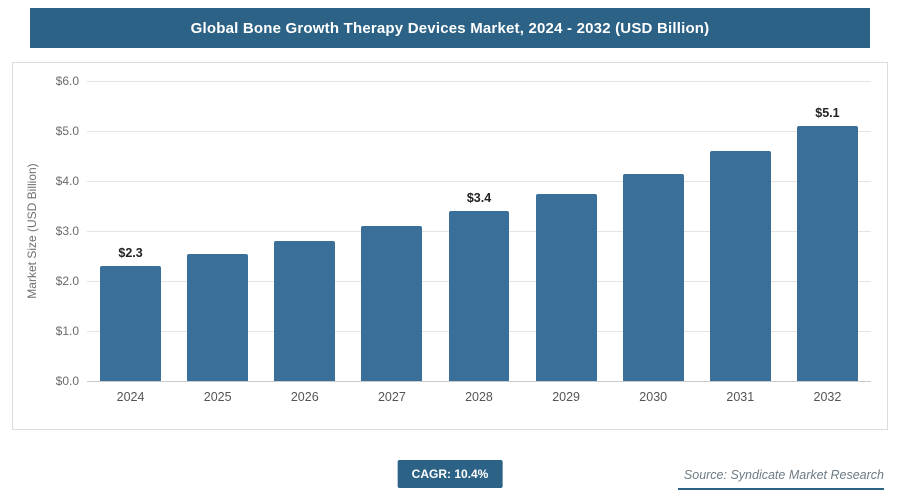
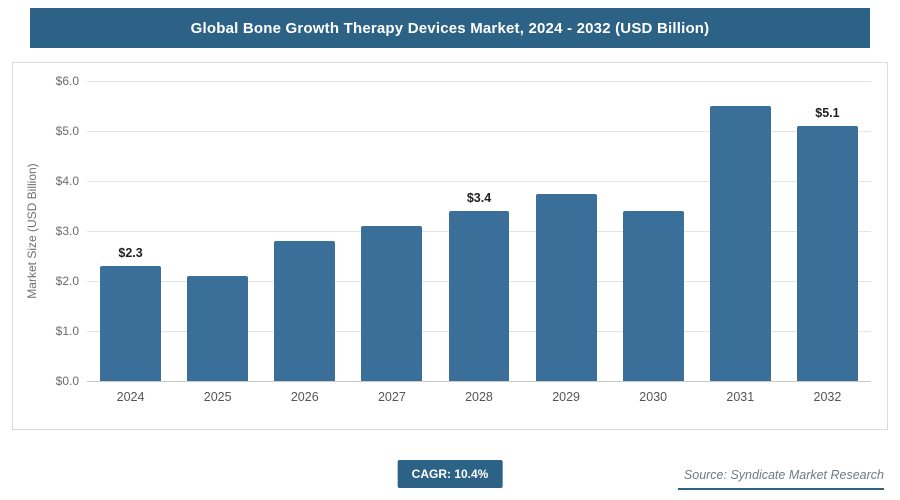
2025: $2.5 -> $2.1
2030: $4.2 -> $3.4
2031: $4.6 -> $5.5
